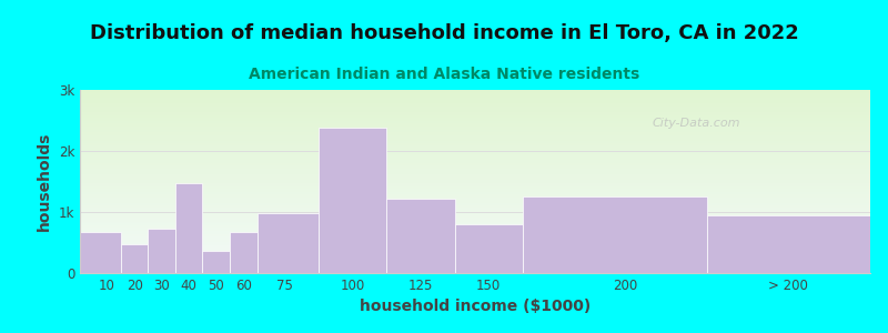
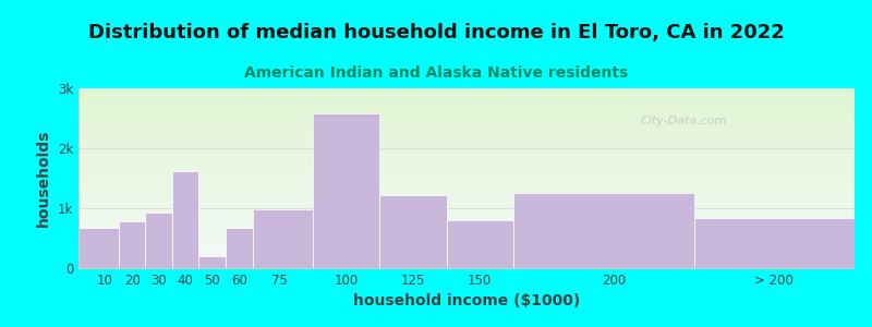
20: 0.48k -> 0.78k
30: 0.72k -> 0.92k
40: 1.48k -> 1.62k
50: 0.37k -> 0.20k
100: 2.38k -> 2.58k
> 200: 0.94k -> 0.84k
